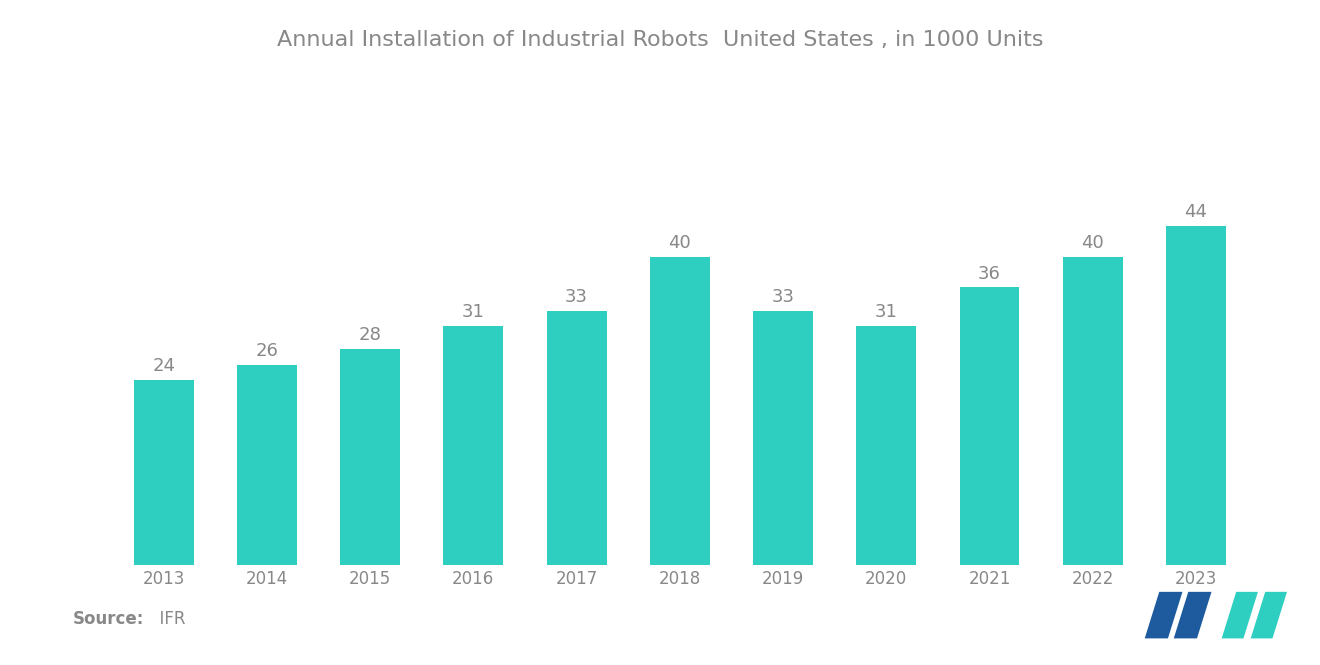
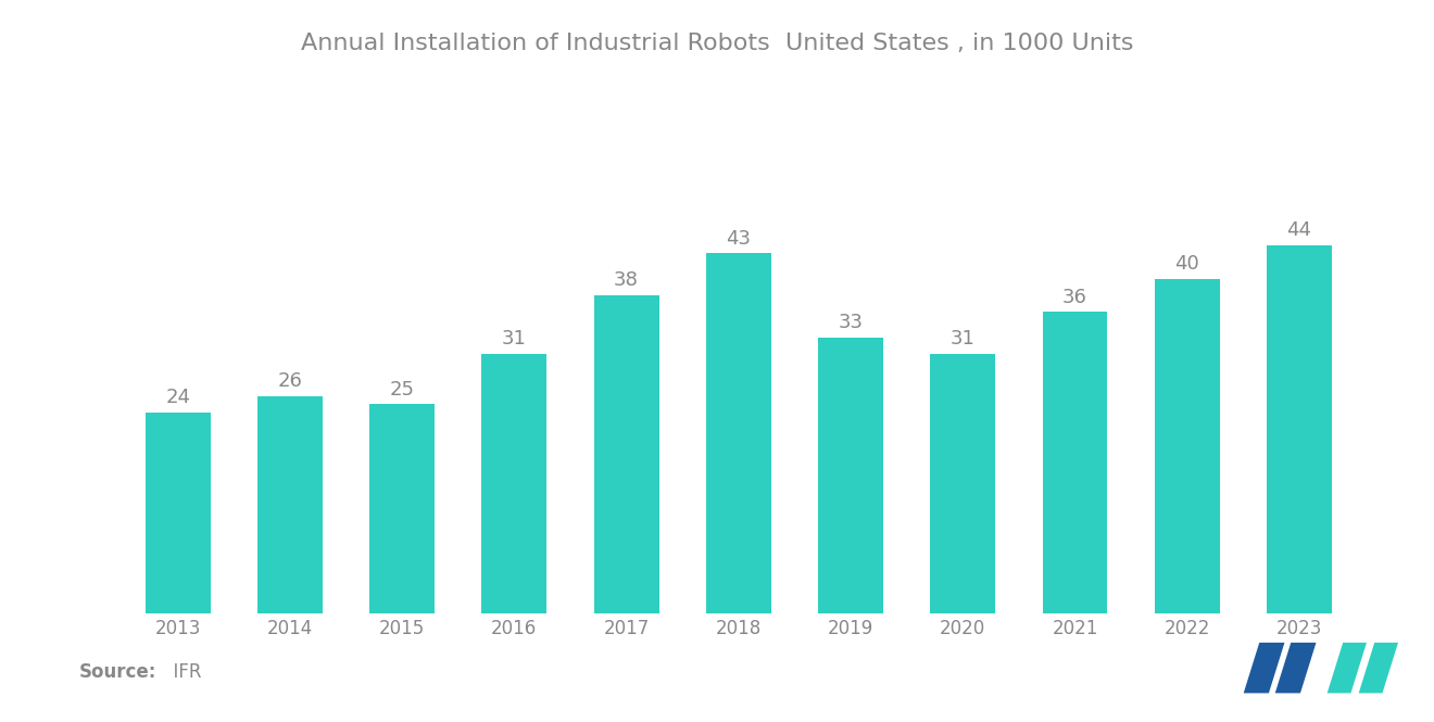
2015: 28 -> 25
2017: 33 -> 38
2018: 40 -> 43
